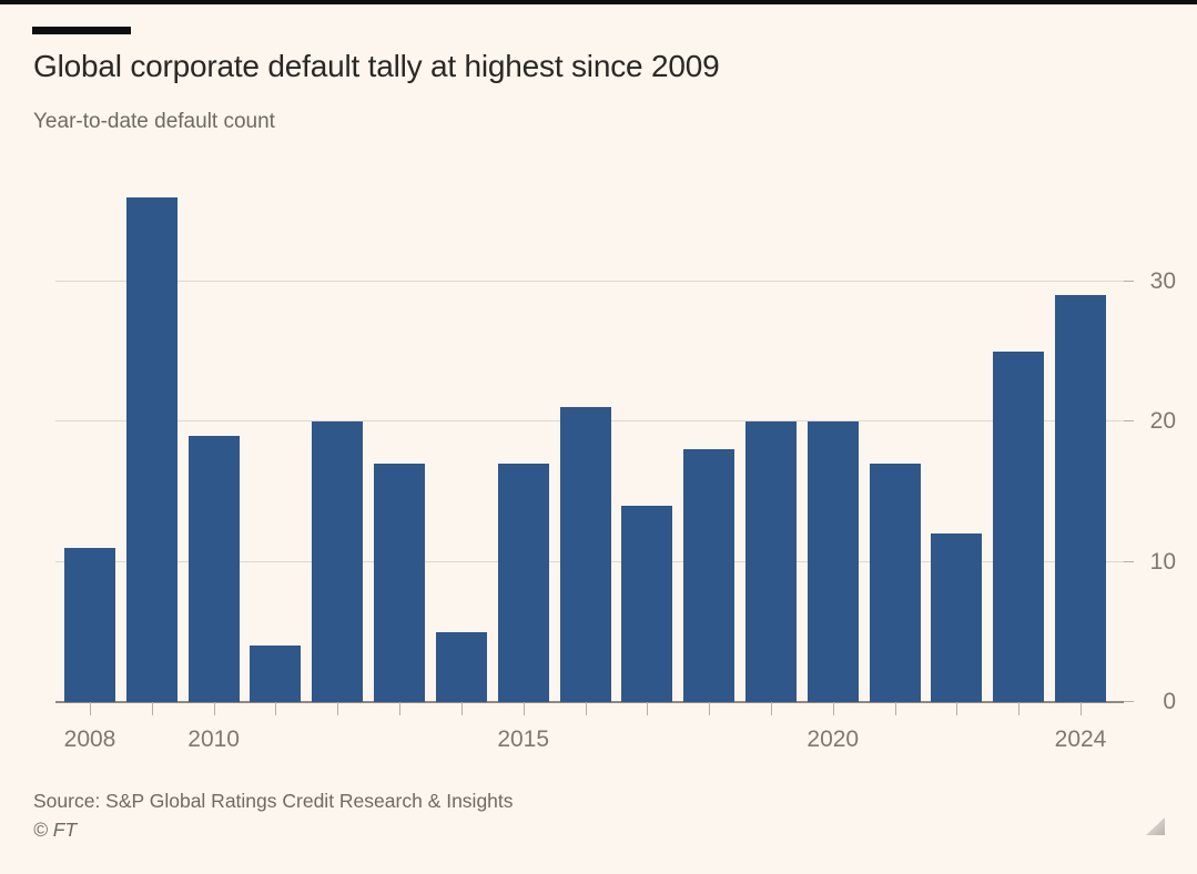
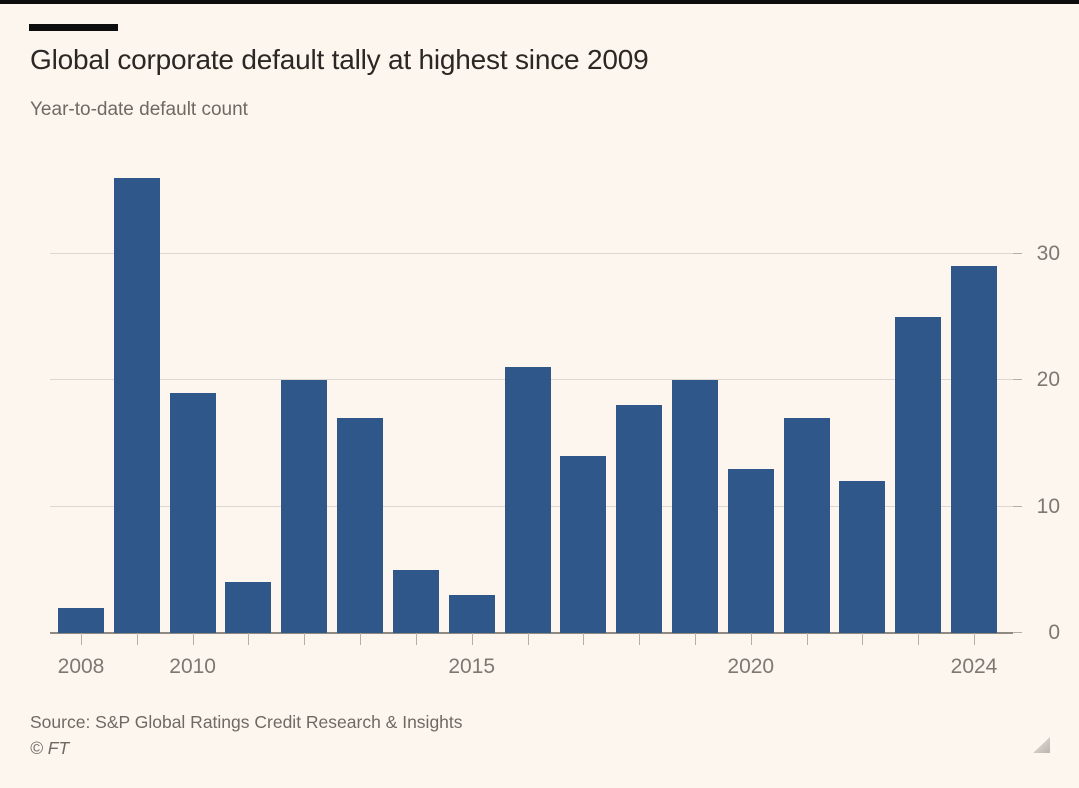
2008: 11 -> 2
2015: 17 -> 3
2020: 20 -> 13
